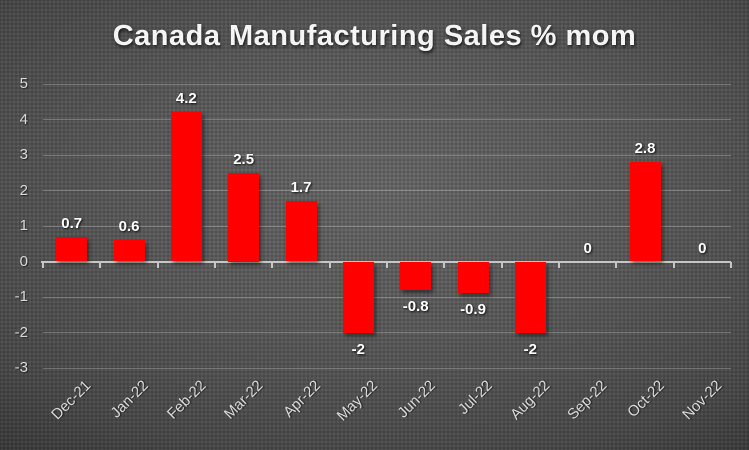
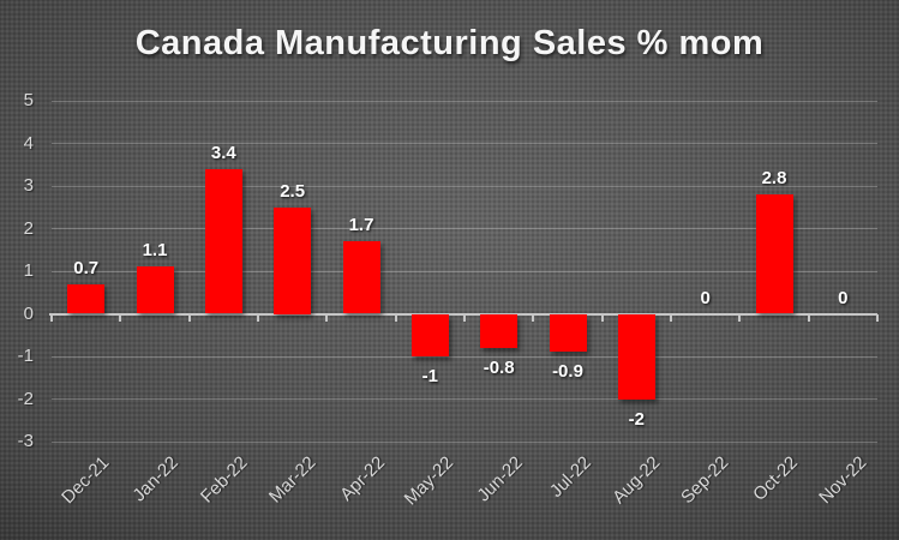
Jan-22: 0.6 -> 1.1
Feb-22: 4.2 -> 3.4
May-22: -2 -> -1
